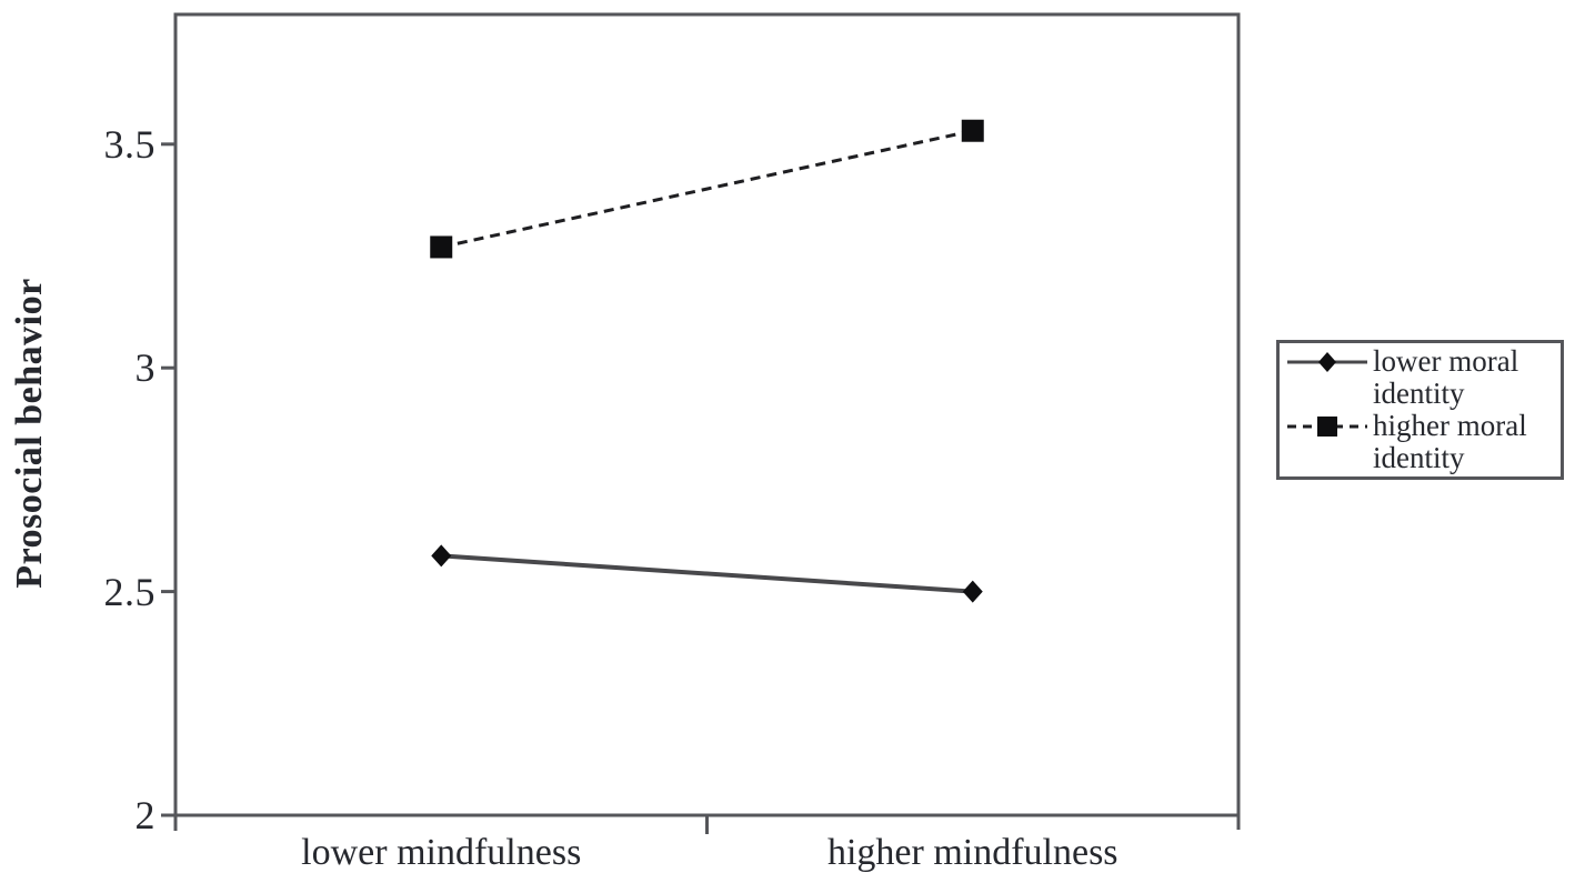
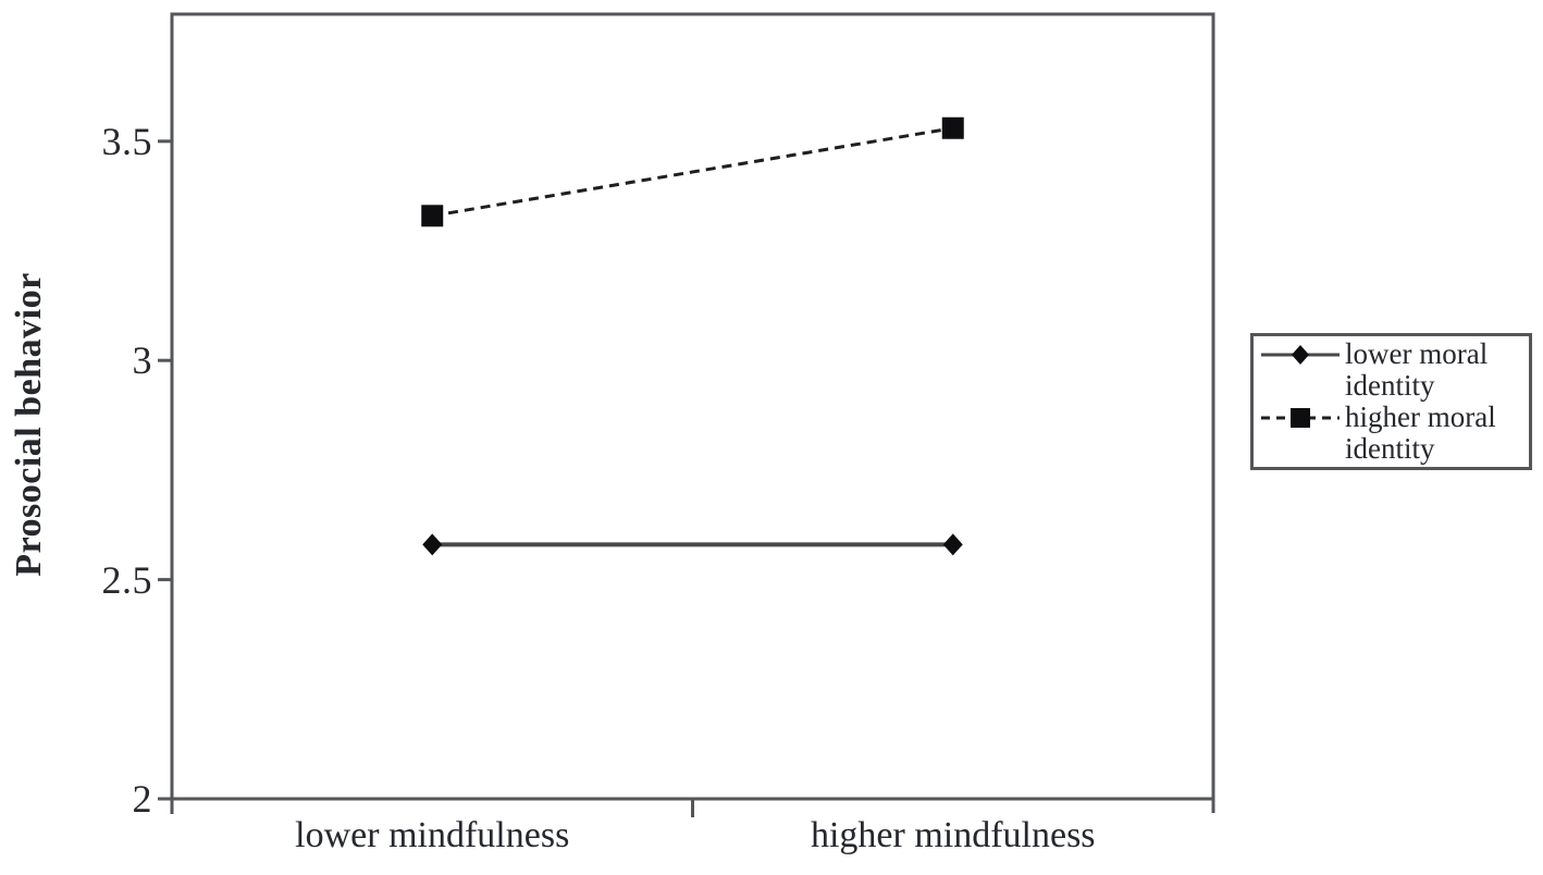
higher moral identity/lower mindfulness: 3.27 -> 3.33
lower moral identity/higher mindfulness: 2.50 -> 2.58
